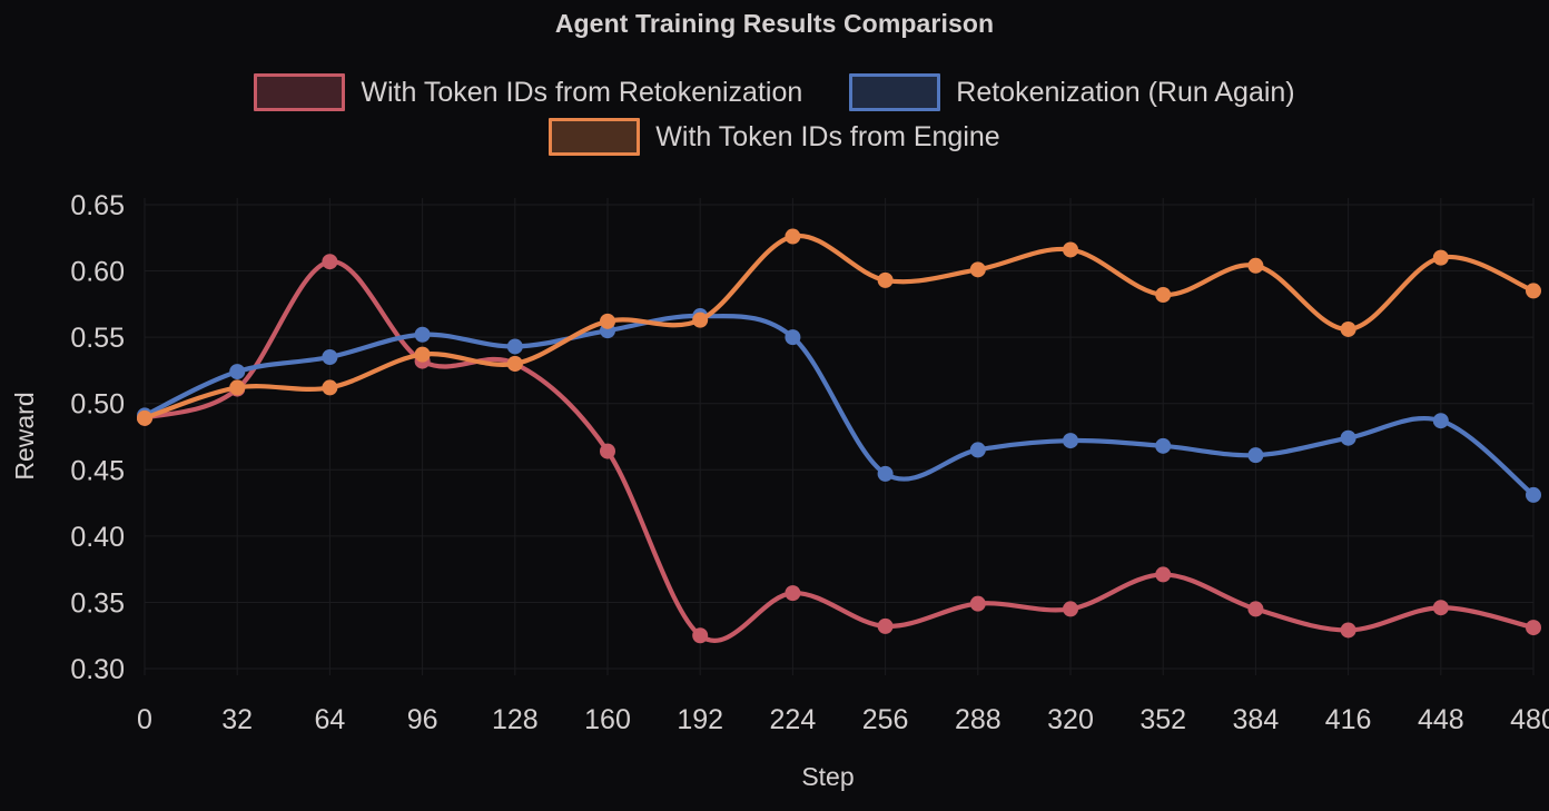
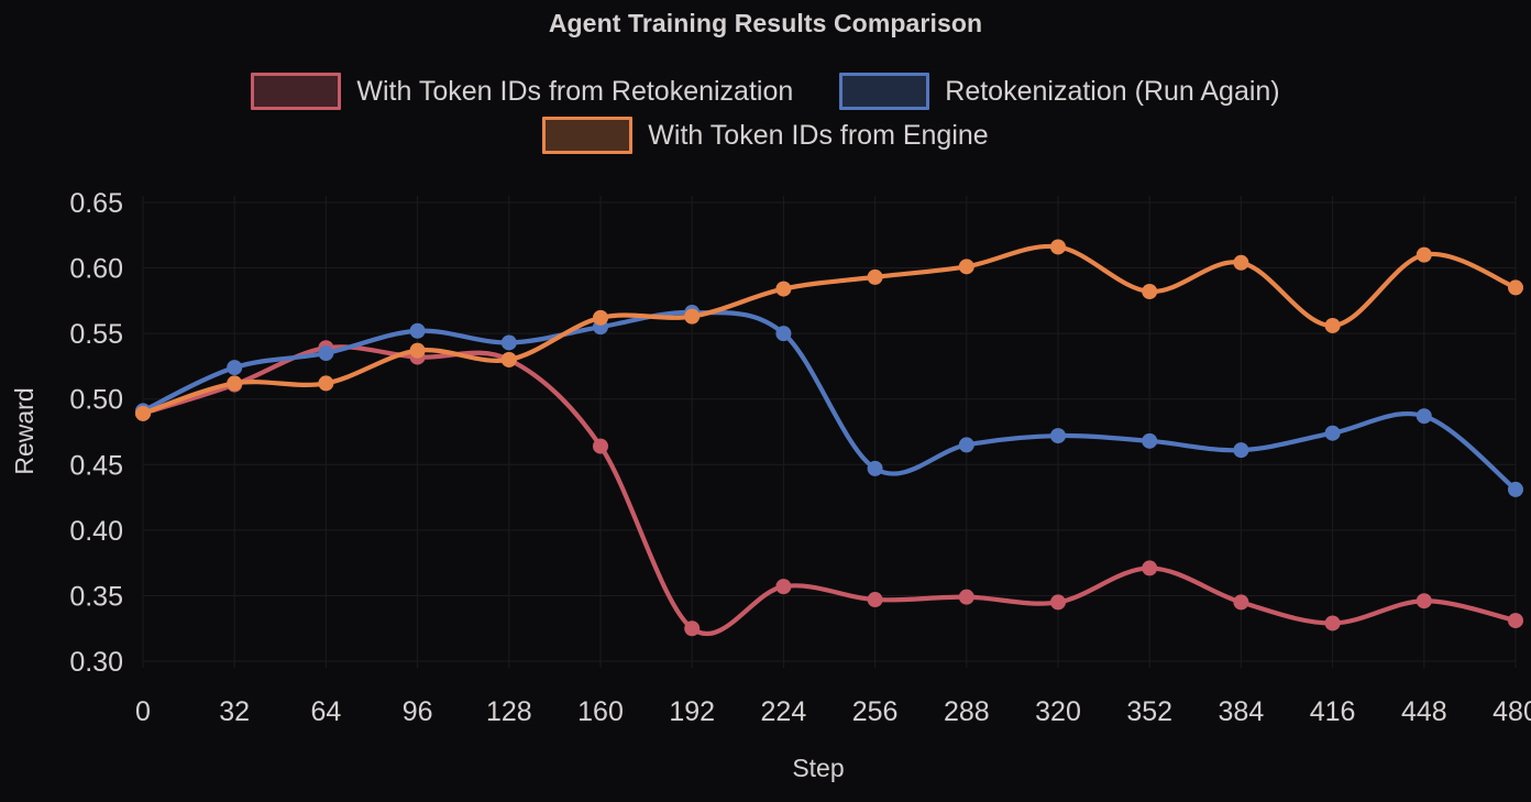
With Token IDs from Retokenization/64: 0.607 -> 0.539
With Token IDs from Engine/224: 0.626 -> 0.584
With Token IDs from Retokenization/256: 0.332 -> 0.347
